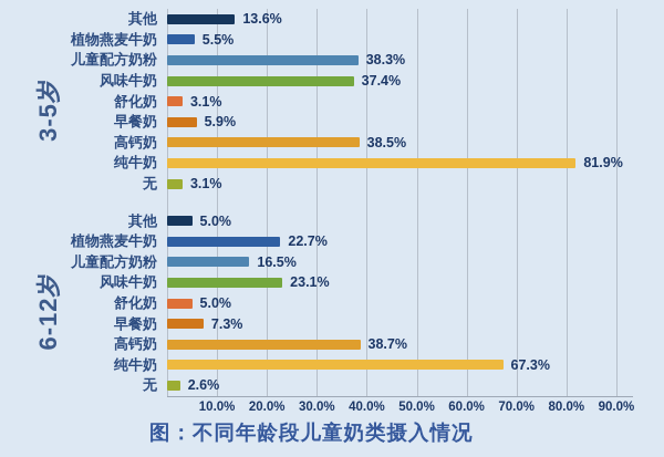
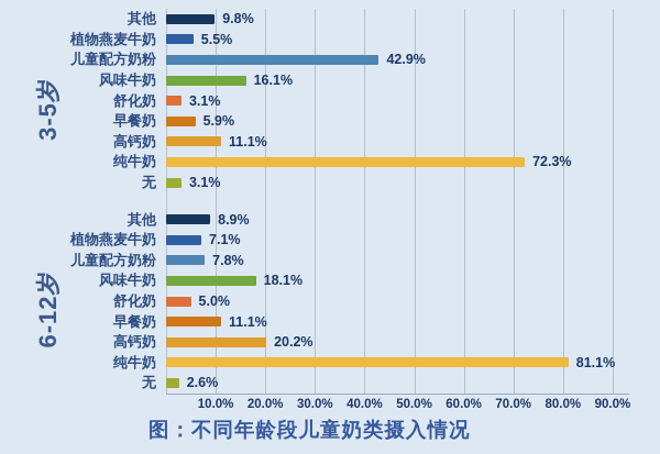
3-5岁/其他: 13.6% -> 9.8%
6-12岁/其他: 5.0% -> 8.9%
6-12岁/植物燕麦牛奶: 22.7% -> 7.1%
3-5岁/儿童配方奶粉: 38.3% -> 42.9%
6-12岁/儿童配方奶粉: 16.5% -> 7.8%
3-5岁/风味牛奶: 37.4% -> 16.1%
6-12岁/风味牛奶: 23.1% -> 18.1%
6-12岁/早餐奶: 7.3% -> 11.1%
3-5岁/高钙奶: 38.5% -> 11.1%
6-12岁/高钙奶: 38.7% -> 20.2%
3-5岁/纯牛奶: 81.9% -> 72.3%
6-12岁/纯牛奶: 67.3% -> 81.1%
